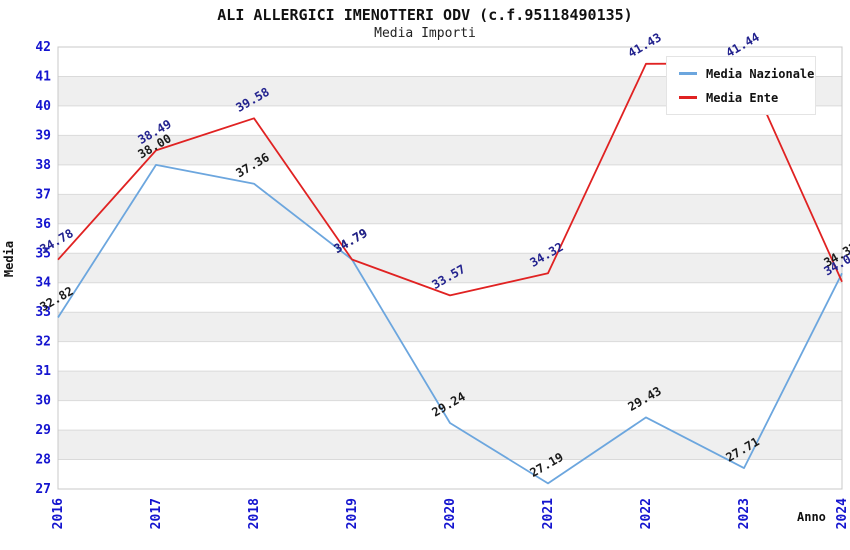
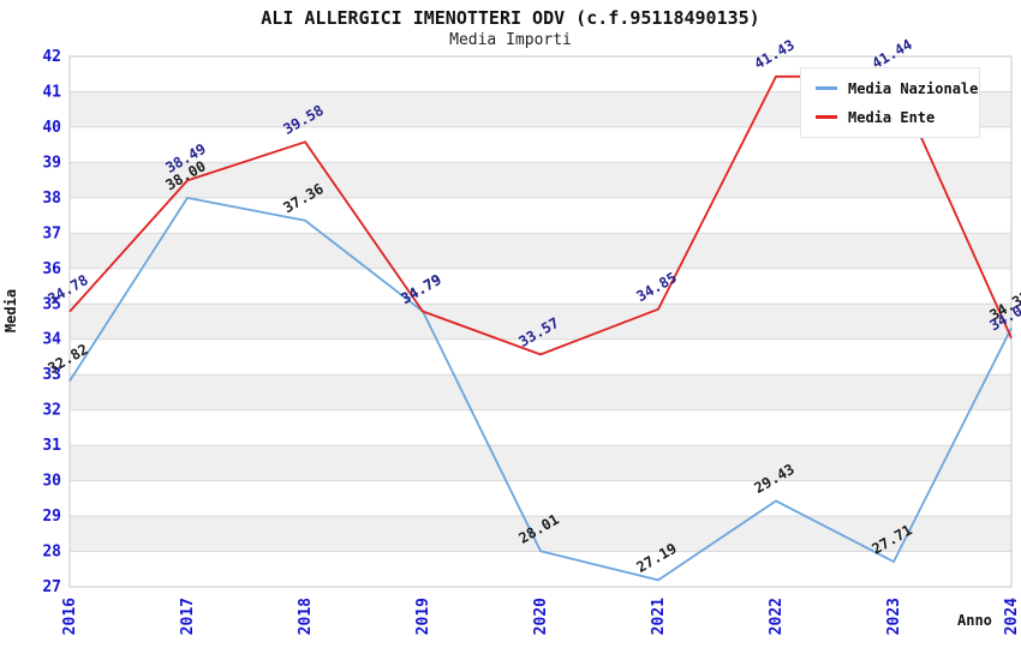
Media Nazionale/2020: 29.24 -> 28.01
Media Ente/2021: 34.32 -> 34.85
